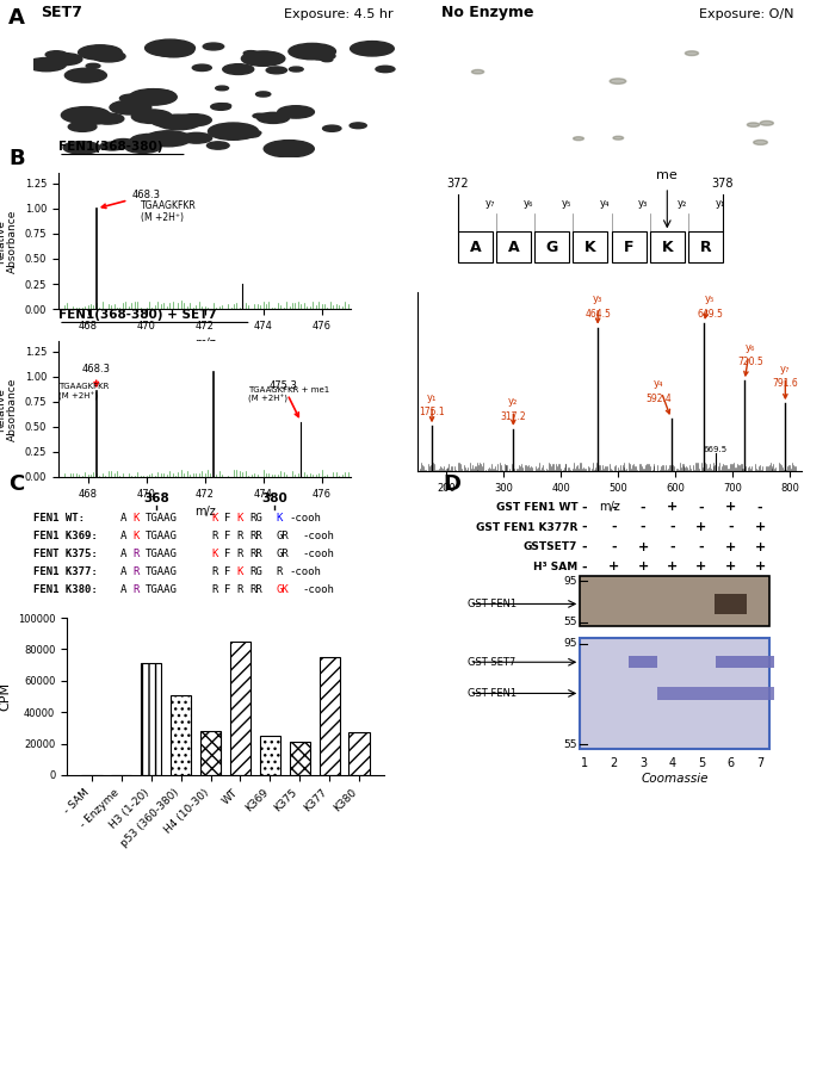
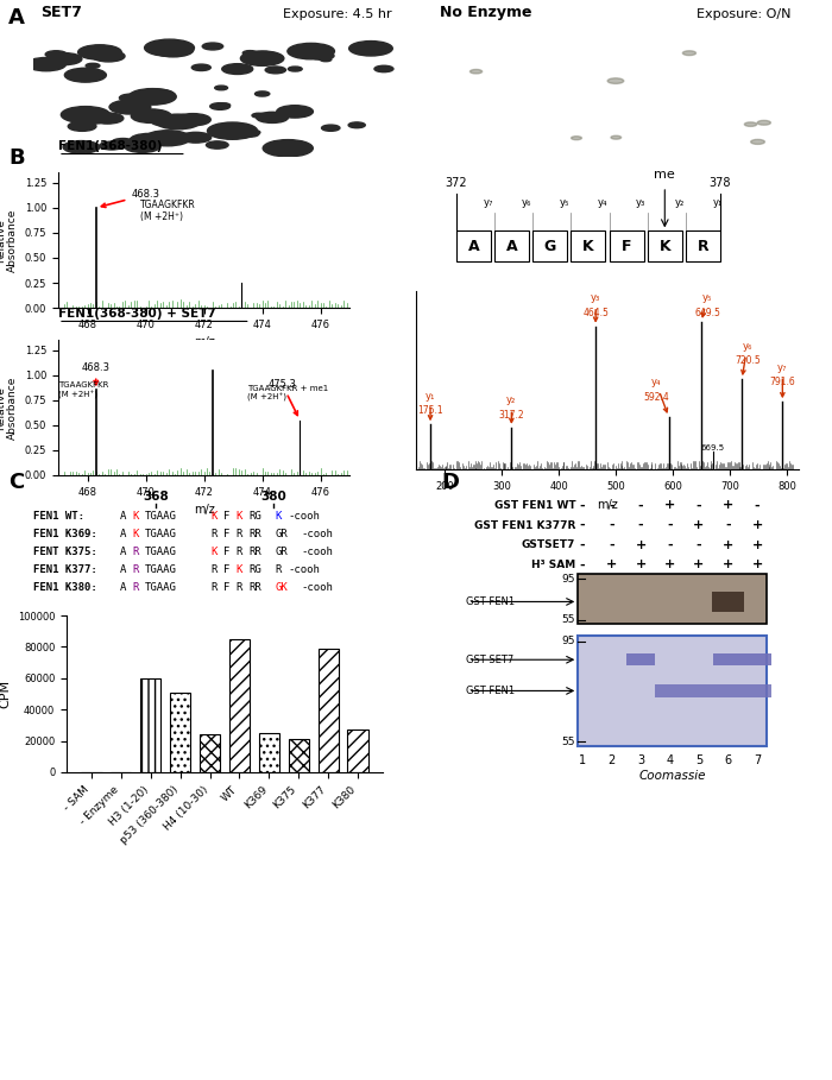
H3 (1-20): 71000 -> 60000
H4 (10-30): 28000 -> 24000
K377: 75000 -> 79000
